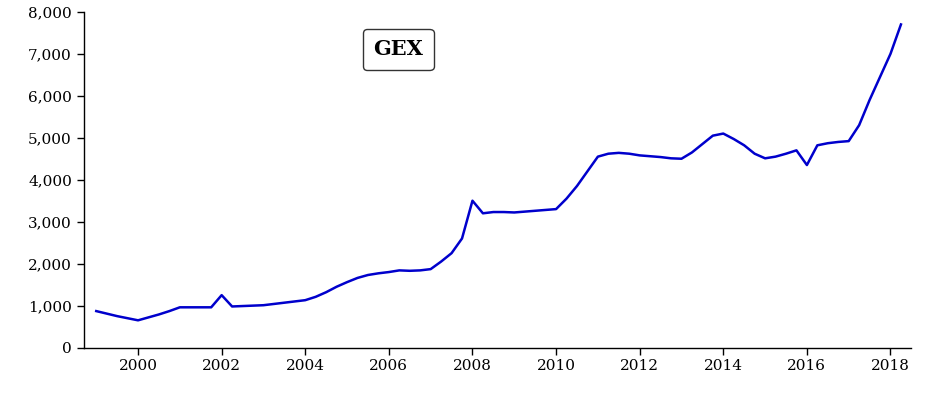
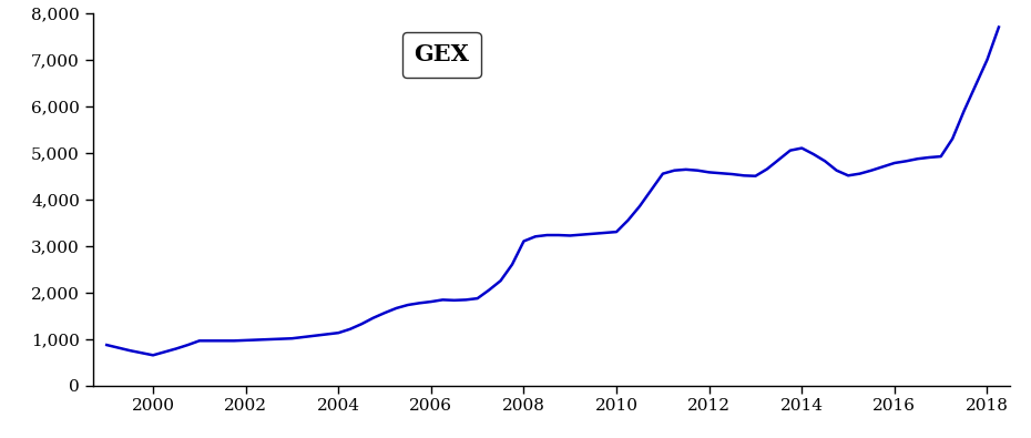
2002: 1,250 -> 970
2008: 3,500 -> 3,100
2016: 4,350 -> 4,780
